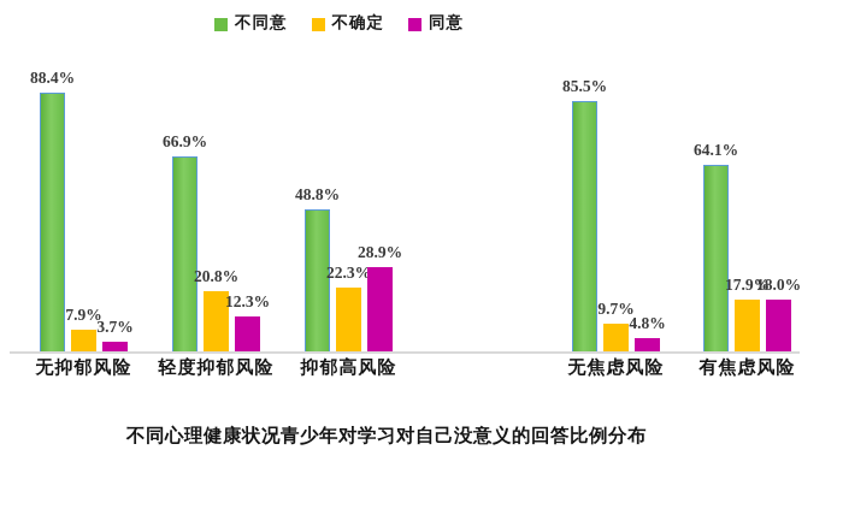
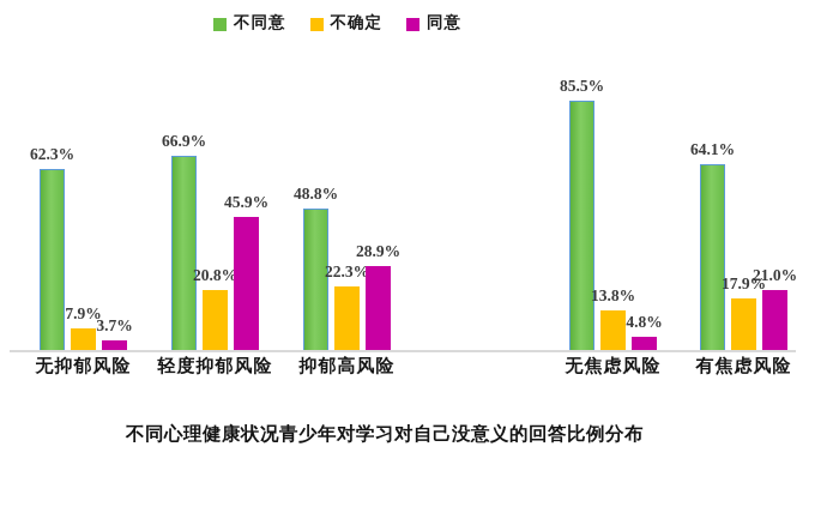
不同意/无抑郁风险: 88.4% -> 62.3%
同意/轻度抑郁风险: 12.3% -> 45.9%
不确定/无焦虑风险: 9.7% -> 13.8%
同意/有焦虑风险: 18.0% -> 21.0%
